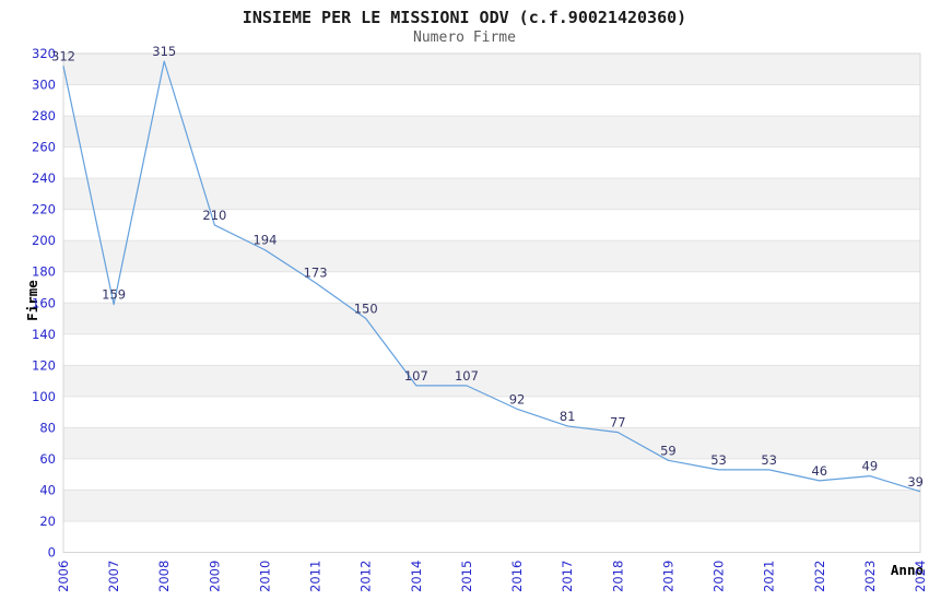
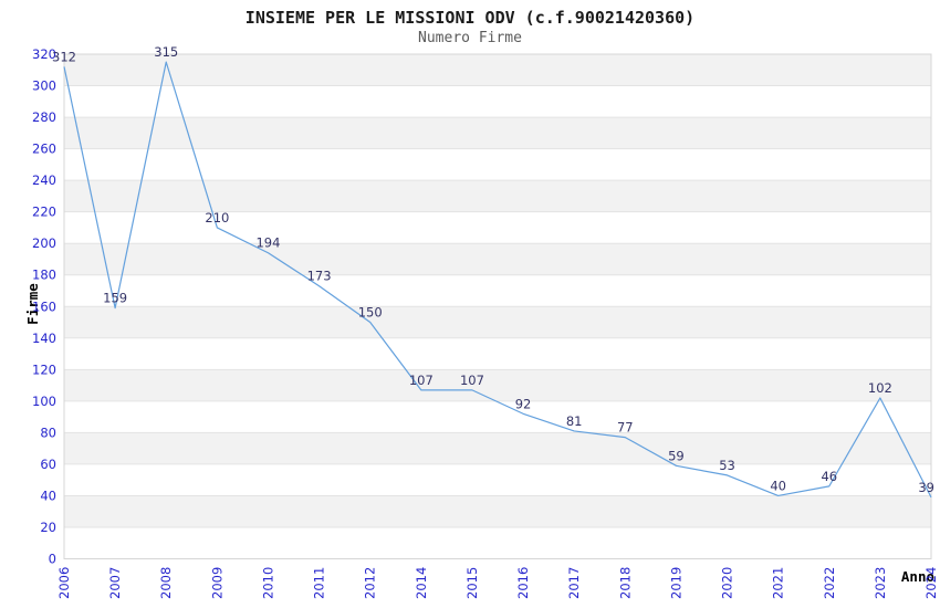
2021: 53 -> 40
2023: 49 -> 102
